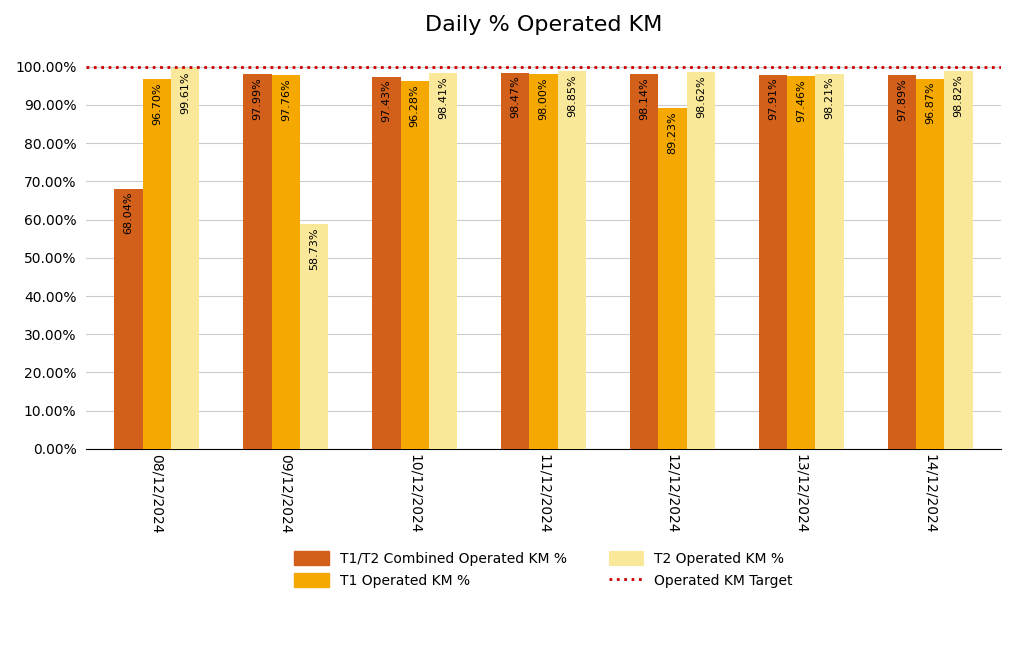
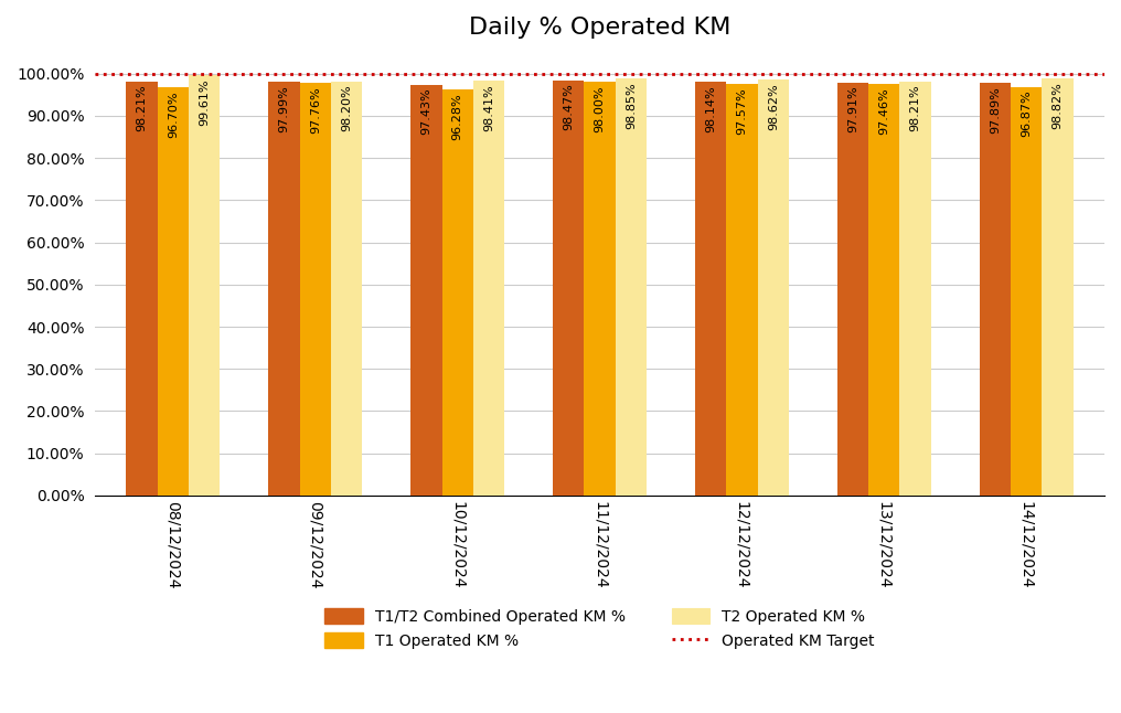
T1/T2 Combined Operated KM %/08/12/2024: 68.04% -> 98.21%
T2 Operated KM %/09/12/2024: 58.73% -> 98.20%
T1 Operated KM %/12/12/2024: 89.23% -> 97.57%
